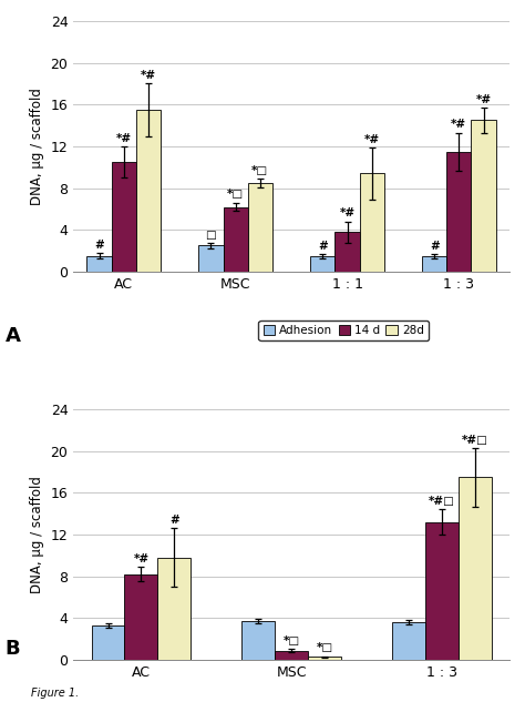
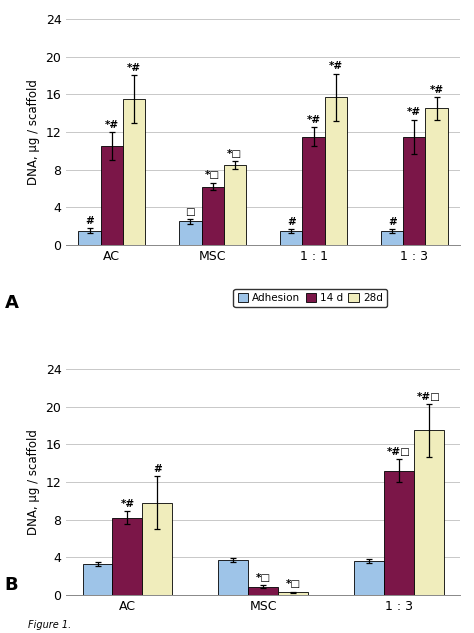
14 d/1 : 1: 3.8 -> 11.5
28d/1 : 1: 9.4 -> 15.7
